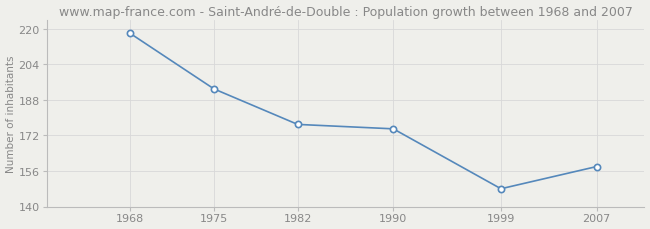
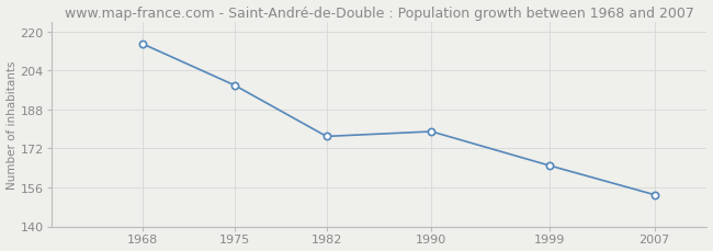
1968: 218 -> 215
1975: 193 -> 198
1990: 175 -> 179
1999: 148 -> 165
2007: 158 -> 153
